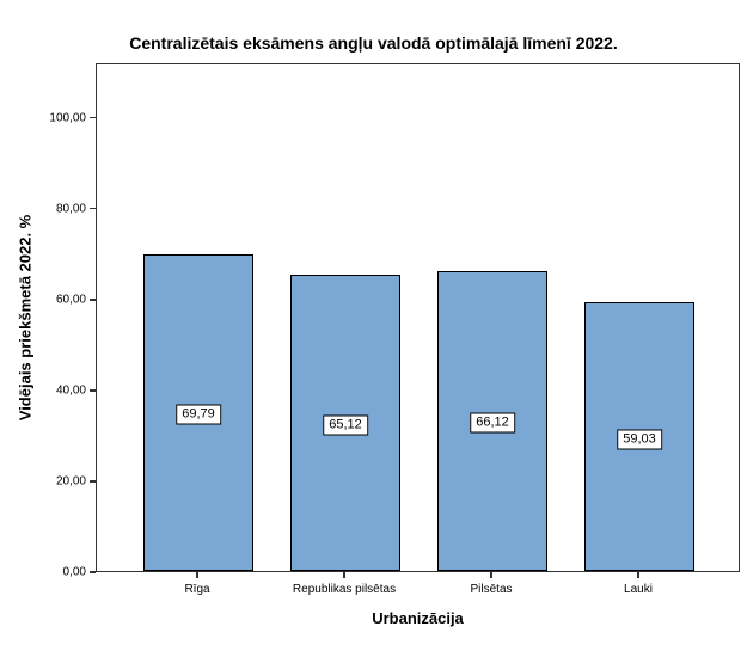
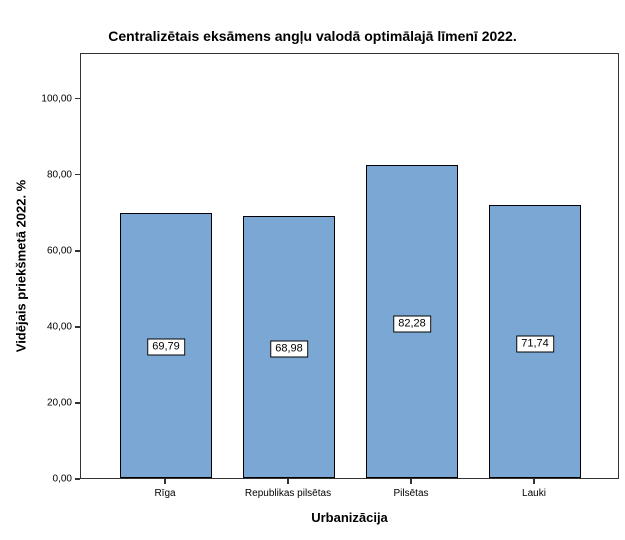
Republikas pilsētas: 65,12 -> 68,98
Pilsētas: 66,12 -> 82,28
Lauki: 59,03 -> 71,74
